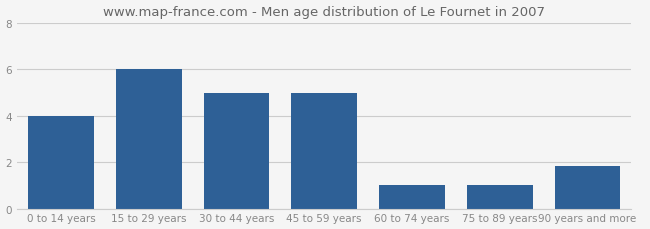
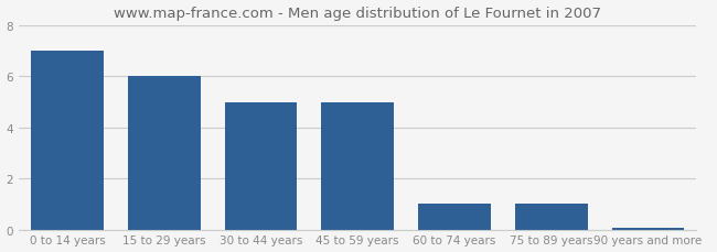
0 to 14 years: 4.00 -> 7.00
90 years and more: 1.85 -> 0.05
